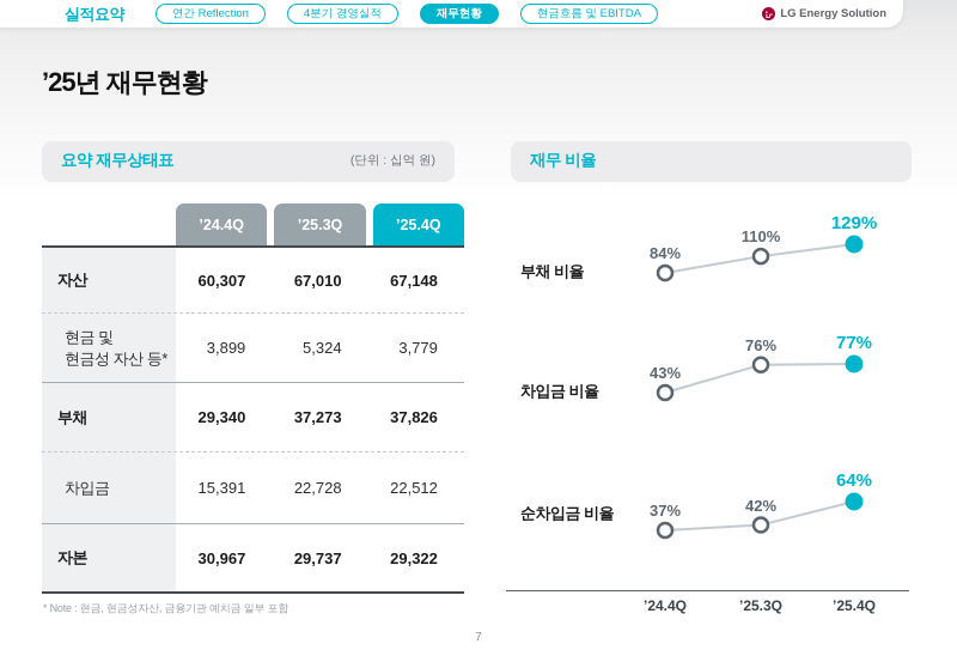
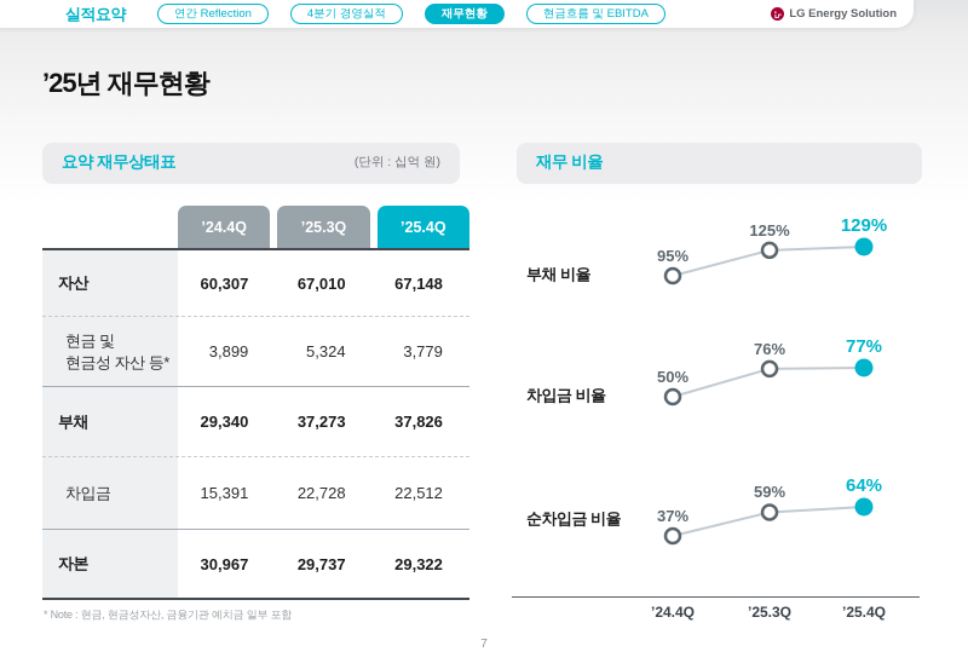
부채 비율/’24.4Q: 84% -> 95%
차입금 비율/’24.4Q: 43% -> 50%
부채 비율/’25.3Q: 110% -> 125%
순차입금 비율/’25.3Q: 42% -> 59%
